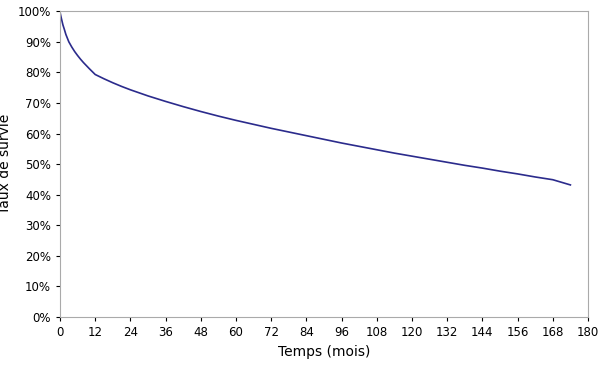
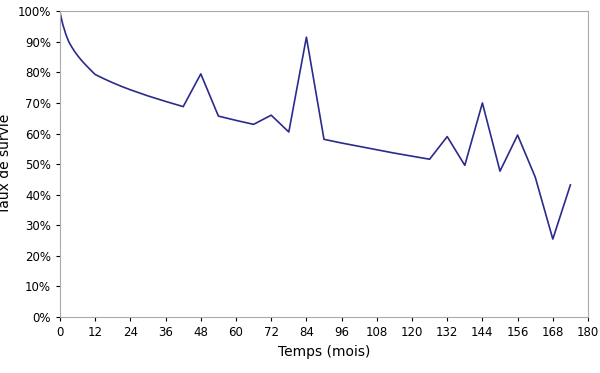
48: 67.2% -> 79.5%
72: 61.7% -> 66.0%
84: 59.3% -> 91.5%
132: 50.6% -> 59.0%
144: 48.7% -> 70.0%
156: 46.8% -> 59.5%
168: 44.9% -> 25.5%
